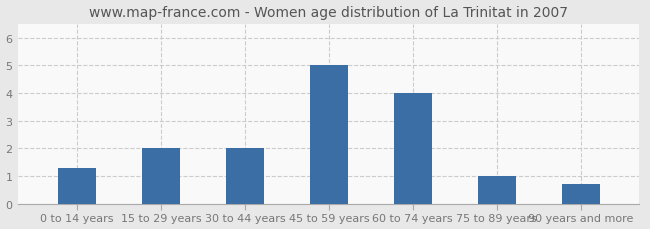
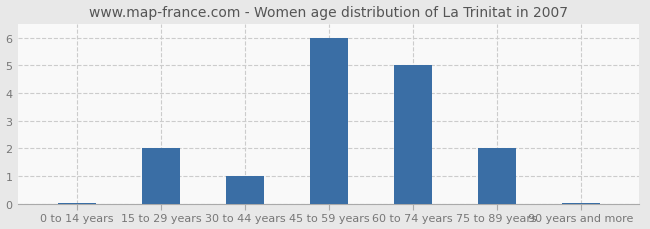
0 to 14 years: 1.30 -> 0.04
30 to 44 years: 2.00 -> 1.00
45 to 59 years: 5.00 -> 6.00
60 to 74 years: 4.00 -> 5.00
75 to 89 years: 1.00 -> 2.00
90 years and more: 0.70 -> 0.04
